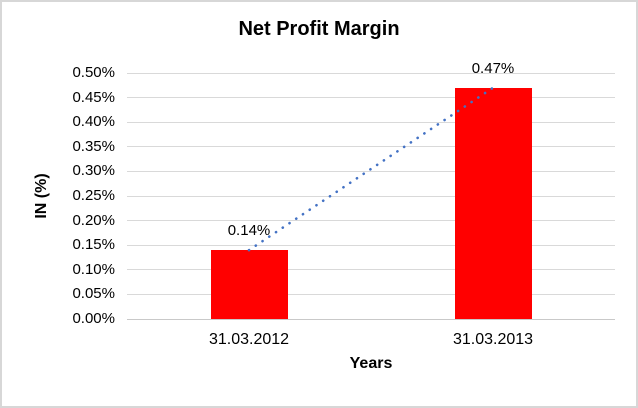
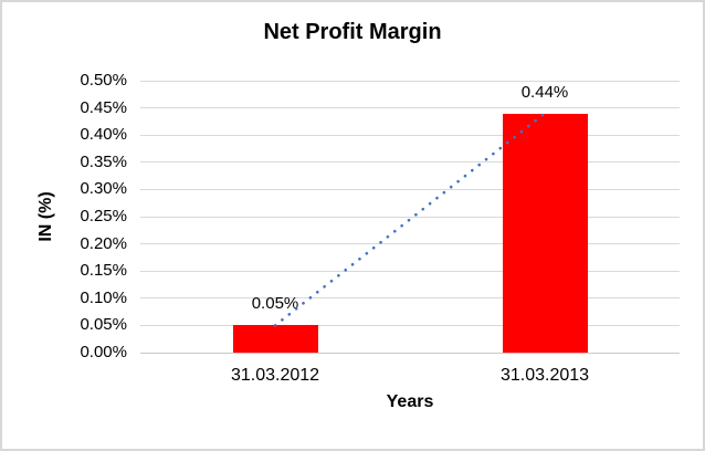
31.03.2012: 0.14% -> 0.05%
31.03.2013: 0.47% -> 0.44%
